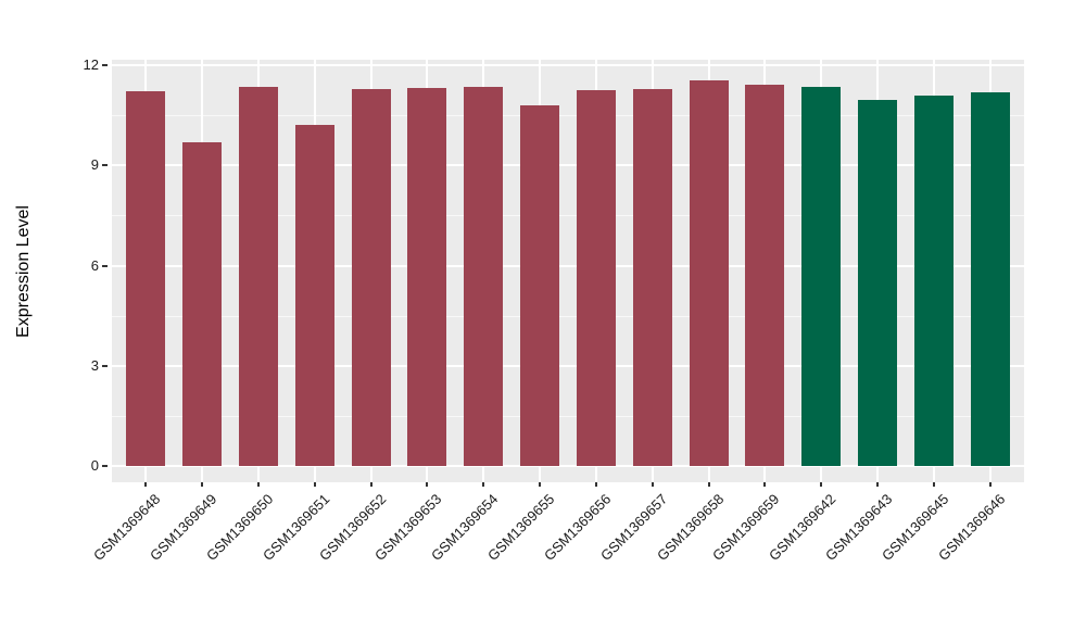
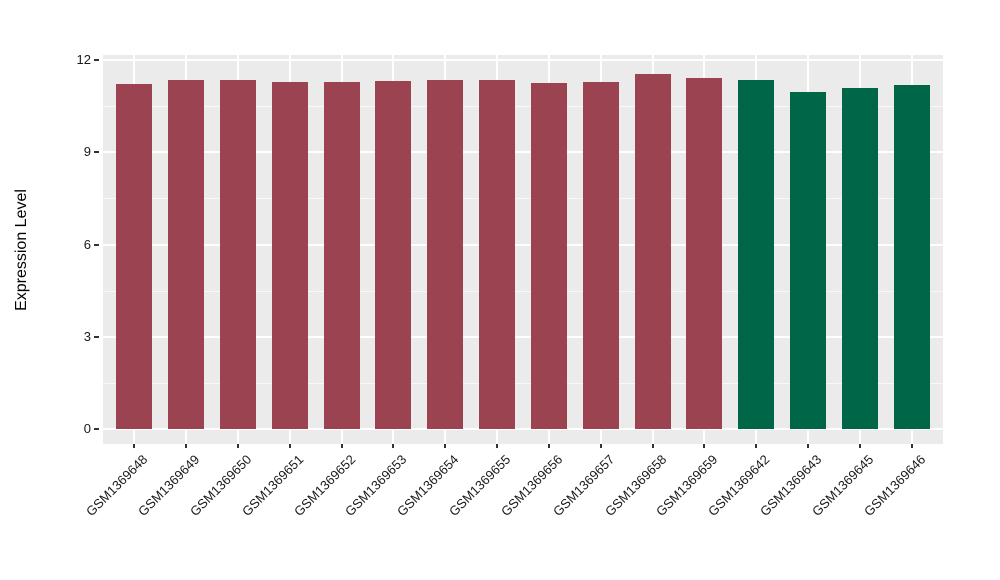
GSM1369649: 9.7 -> 11.4
GSM1369651: 10.2 -> 11.3
GSM1369655: 10.8 -> 11.3
